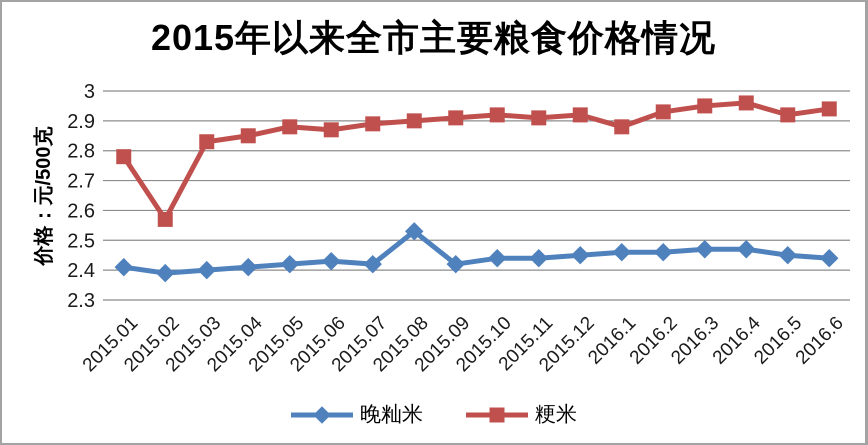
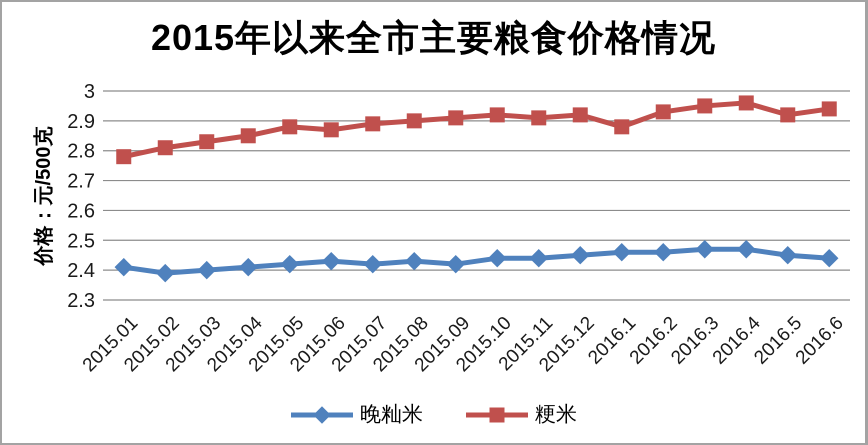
粳米/2015.02: 2.57 -> 2.81
晚籼米/2015.08: 2.53 -> 2.43
